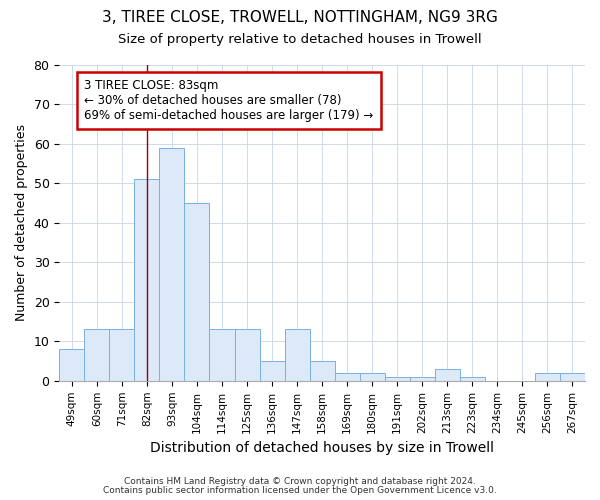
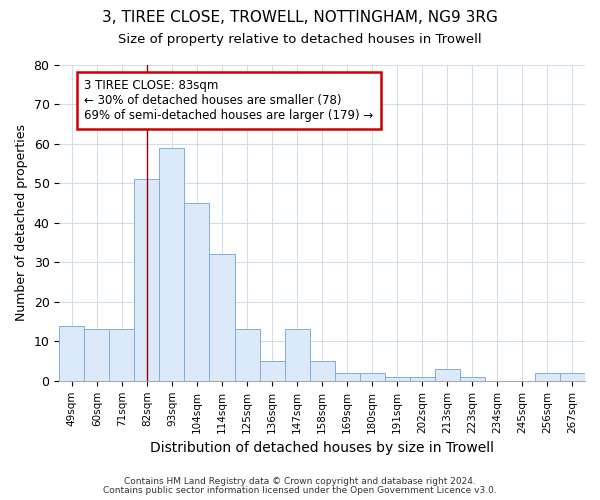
49sqm: 8 -> 14
114sqm: 13 -> 32
